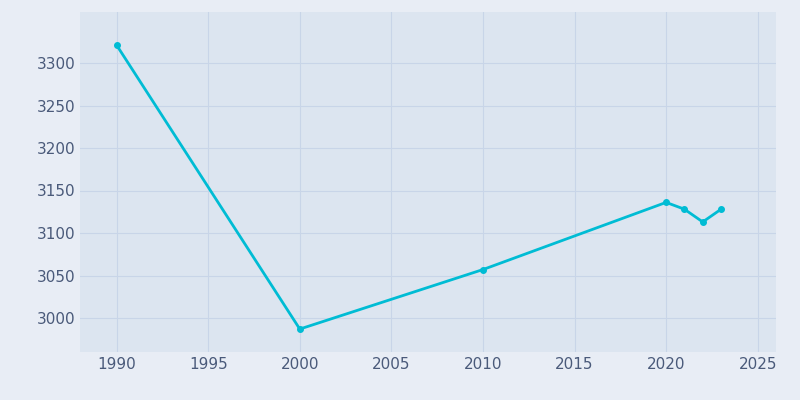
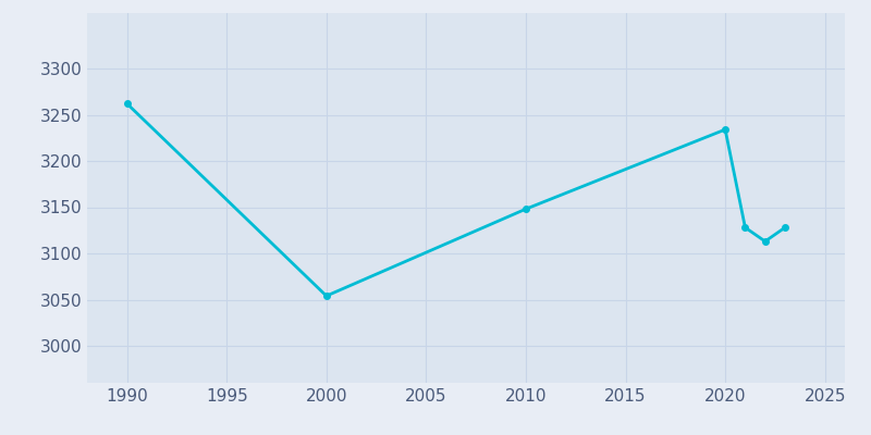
1990: 3321 -> 3262
2000: 2987 -> 3054
2010: 3057 -> 3148
2020: 3136 -> 3234
